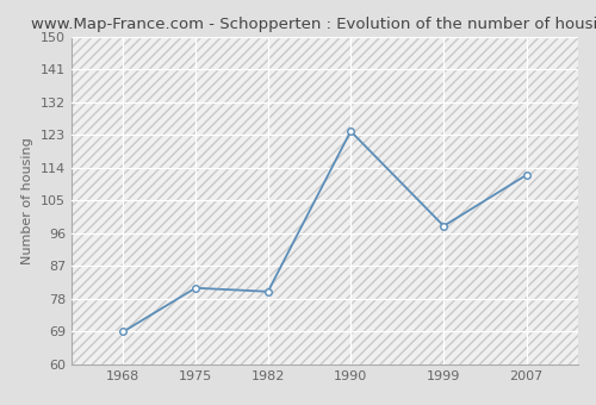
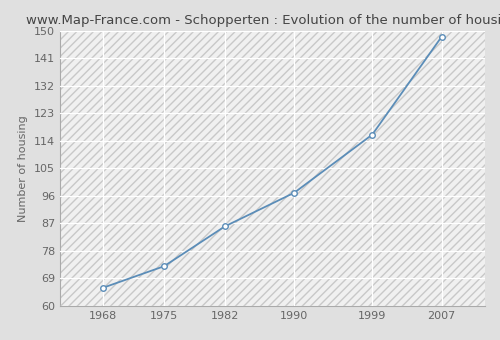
1968: 69 -> 66
1975: 81 -> 73
1982: 80 -> 86
1990: 124 -> 97
1999: 98 -> 116
2007: 112 -> 148
